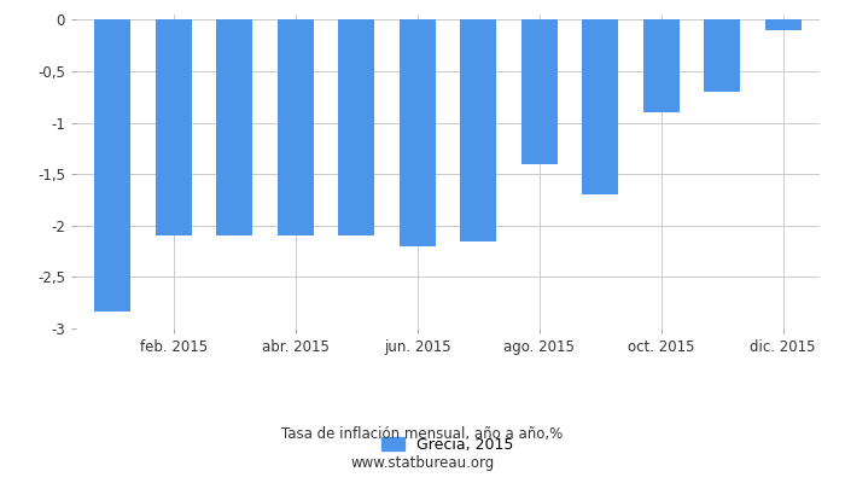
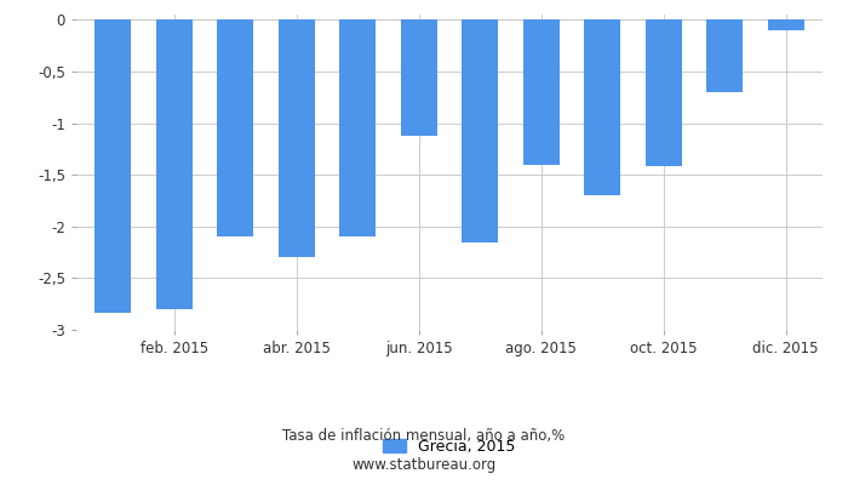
feb. 2015: -2,10 -> -2,80
abr. 2015: -2,10 -> -2,30
jun. 2015: -2,20 -> -1,12
oct. 2015: -0,90 -> -1,42
